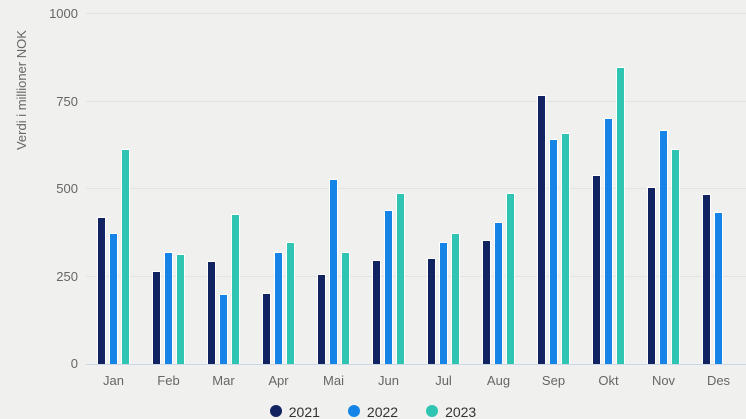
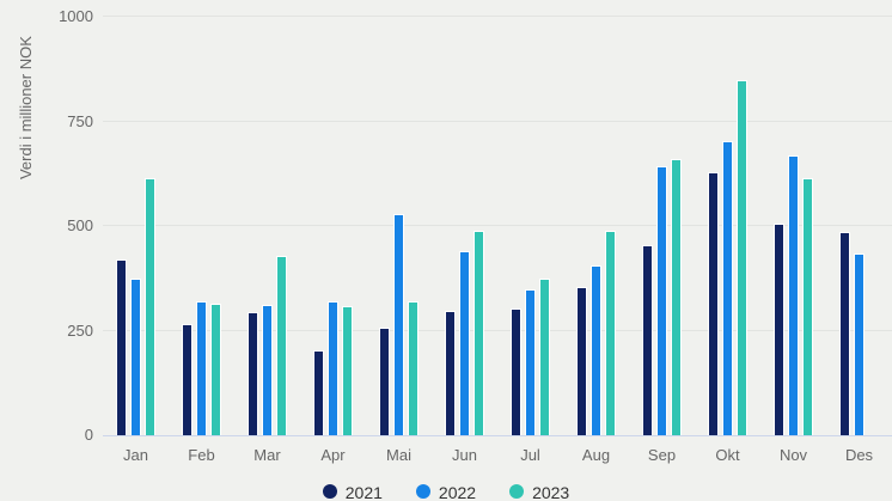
2022/Mar: 200 -> 310
2023/Apr: 350 -> 310
2021/Sep: 770 -> 460
2021/Okt: 540 -> 630
